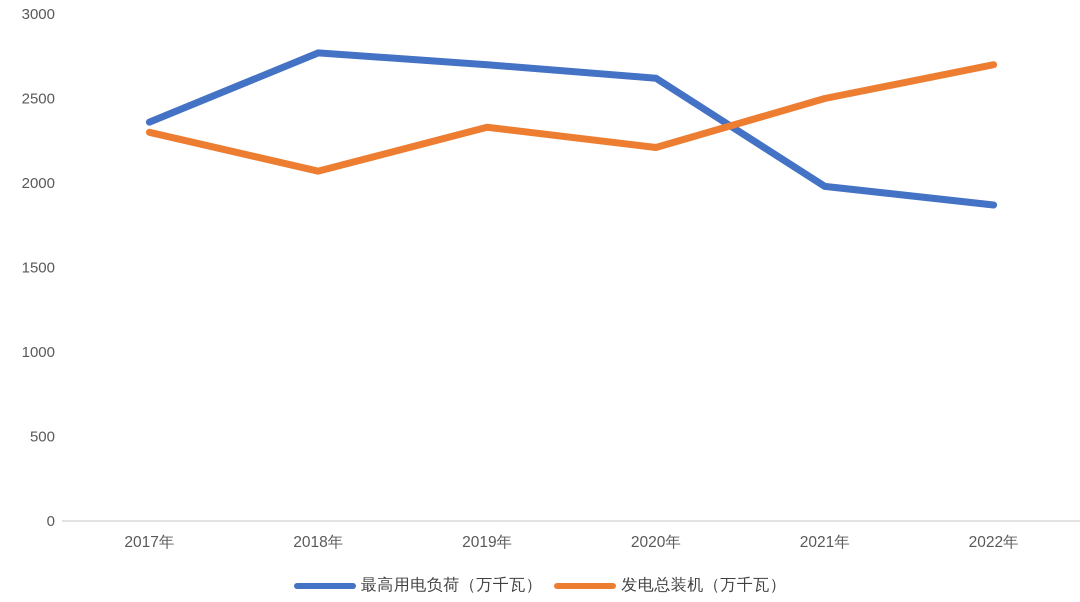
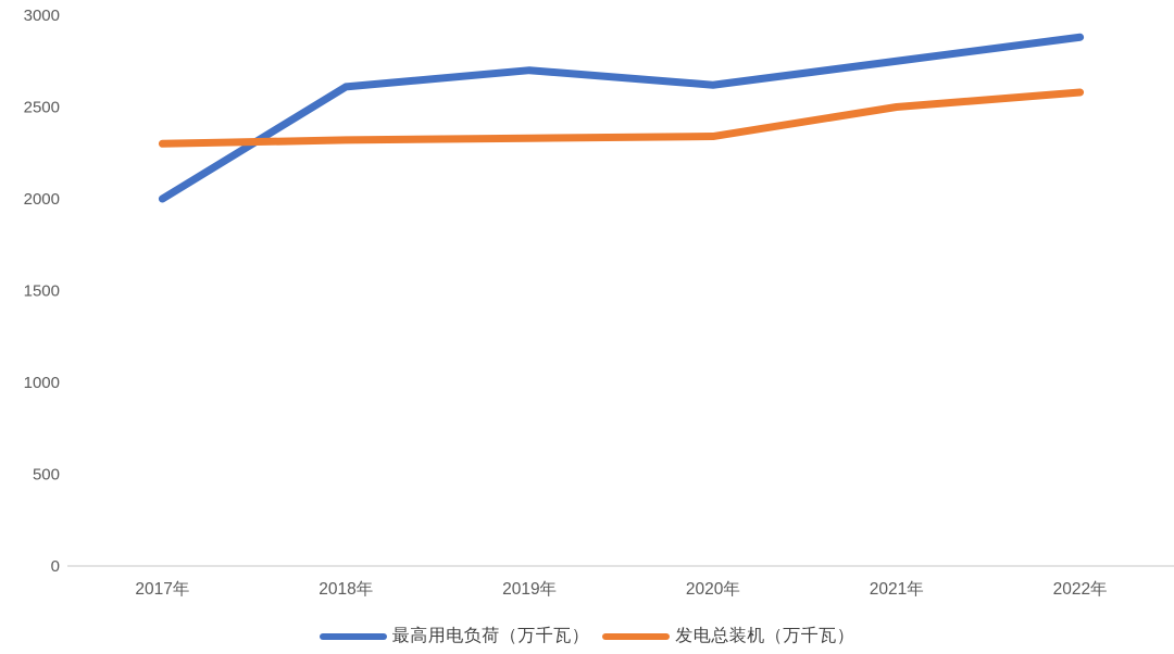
最高用电负荷（万千瓦）/2017年: 2360 -> 2000
最高用电负荷（万千瓦）/2018年: 2770 -> 2610
发电总装机（万千瓦）/2018年: 2070 -> 2320
发电总装机（万千瓦）/2020年: 2210 -> 2340
最高用电负荷（万千瓦）/2021年: 1980 -> 2750
最高用电负荷（万千瓦）/2022年: 1870 -> 2880
发电总装机（万千瓦）/2022年: 2700 -> 2580
